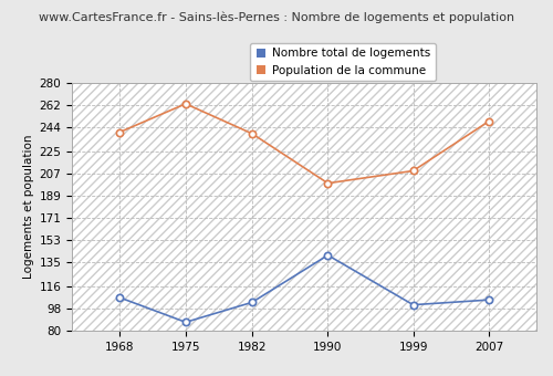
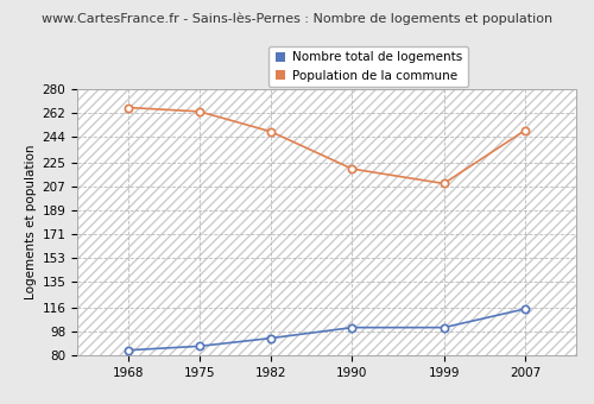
Nombre total de logements/1968: 107 -> 84
Population de la commune/1968: 240 -> 266
Nombre total de logements/1982: 103 -> 93
Population de la commune/1982: 239 -> 248
Nombre total de logements/1990: 141 -> 101
Population de la commune/1990: 199 -> 220
Nombre total de logements/2007: 105 -> 115
